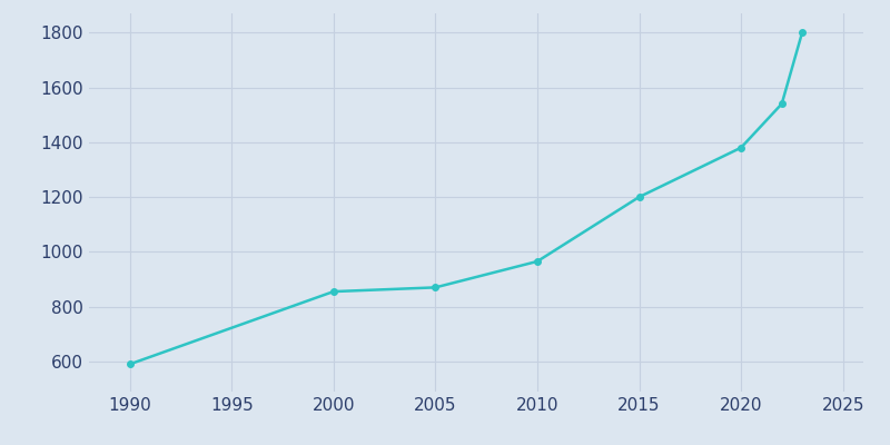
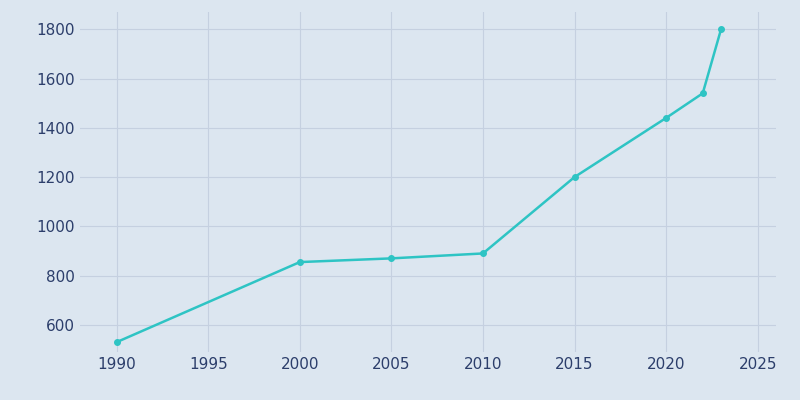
1990: 590 -> 530
2010: 965 -> 890
2020: 1380 -> 1440
